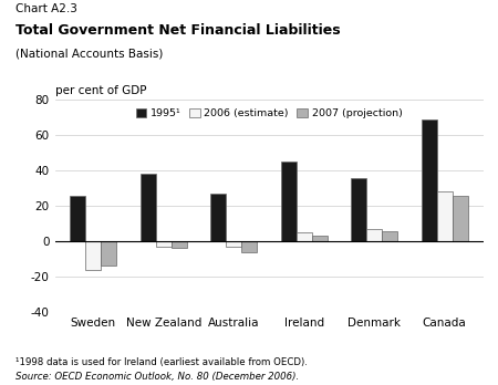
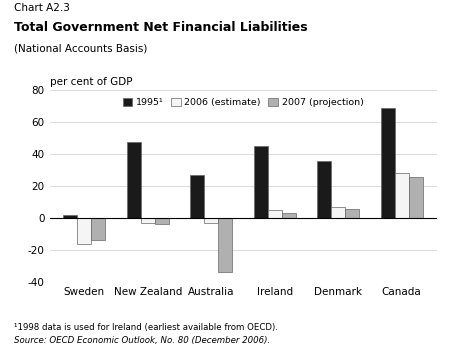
1995¹/Sweden: 26 -> 2
1995¹/New Zealand: 38 -> 48
2007 (projection)/Australia: -6 -> -34
